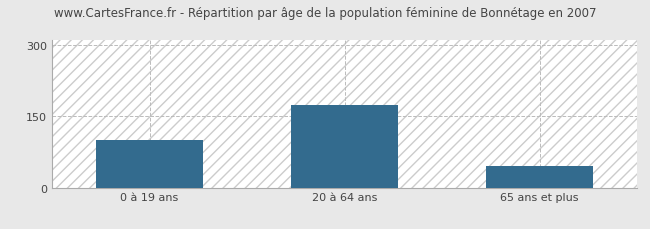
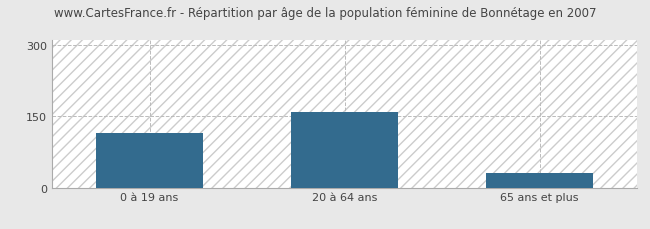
0 à 19 ans: 100 -> 115
20 à 64 ans: 175 -> 160
65 ans et plus: 45 -> 30
